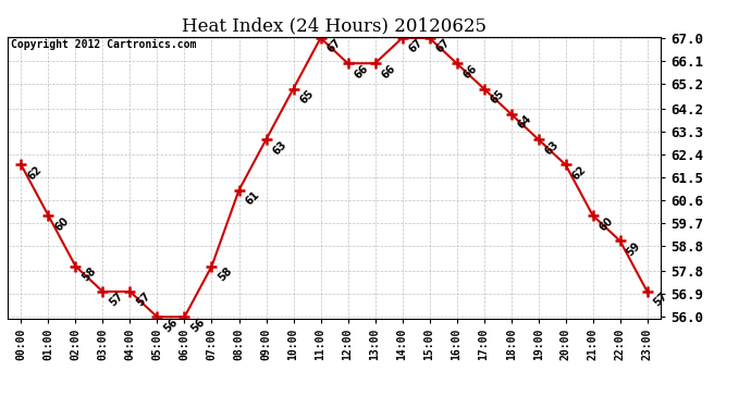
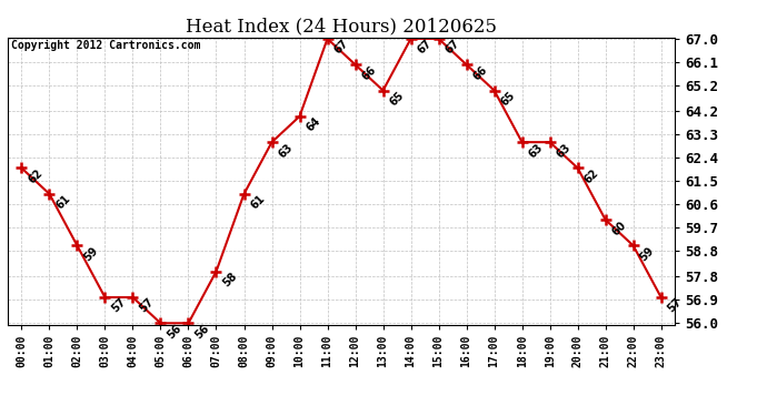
01:00: 60 -> 61
02:00: 58 -> 59
10:00: 65 -> 64
13:00: 66 -> 65
18:00: 64 -> 63
